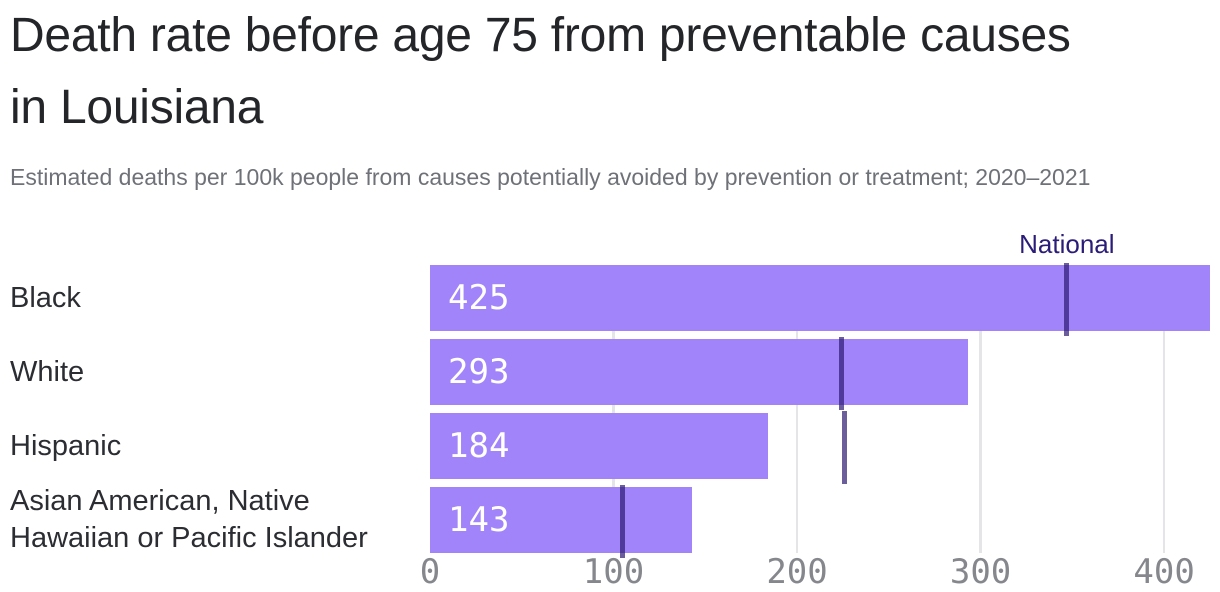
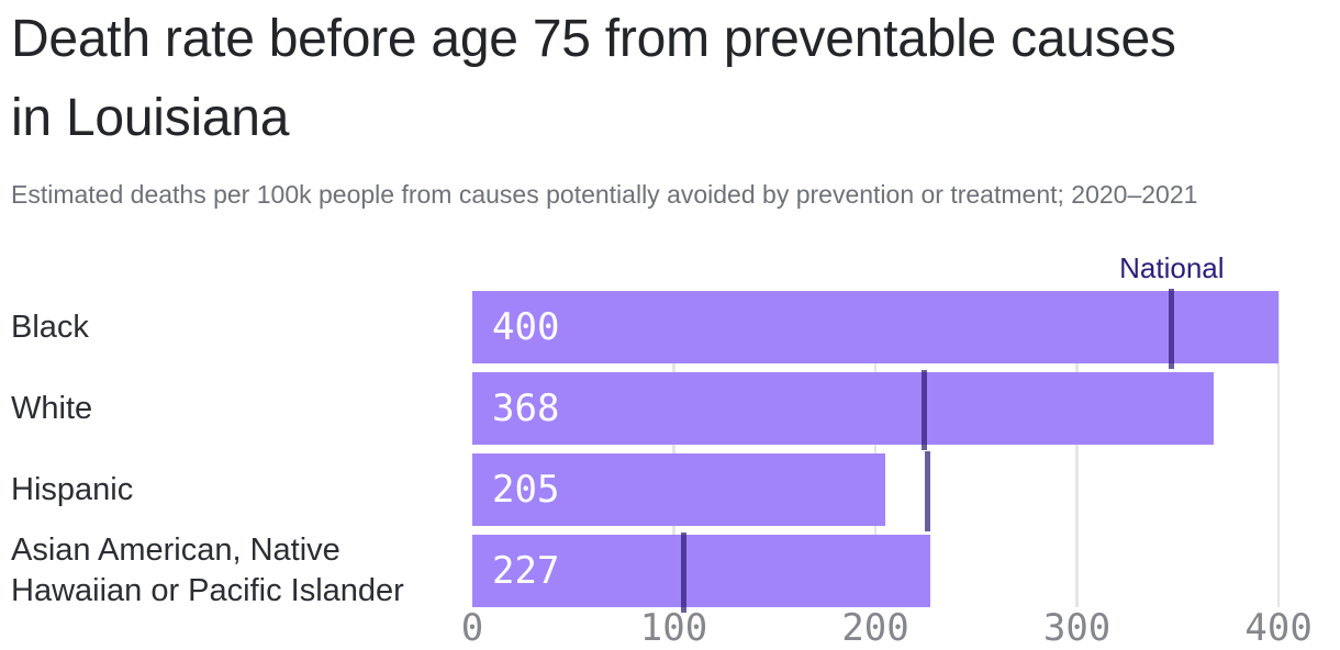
Black: 425 -> 400
White: 293 -> 368
Hispanic: 184 -> 205
Asian American, Native Hawaiian or Pacific Islander: 143 -> 227
